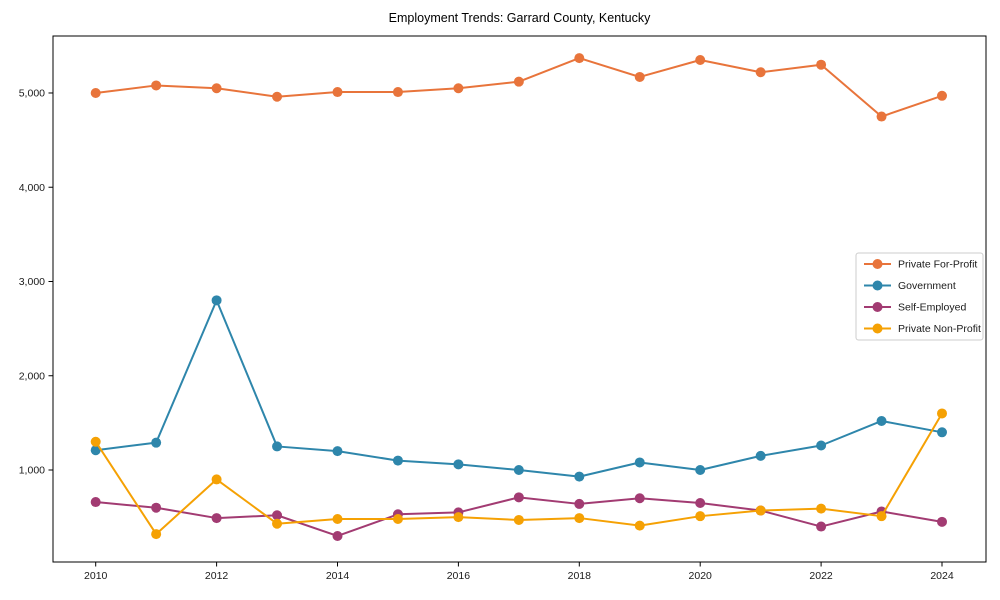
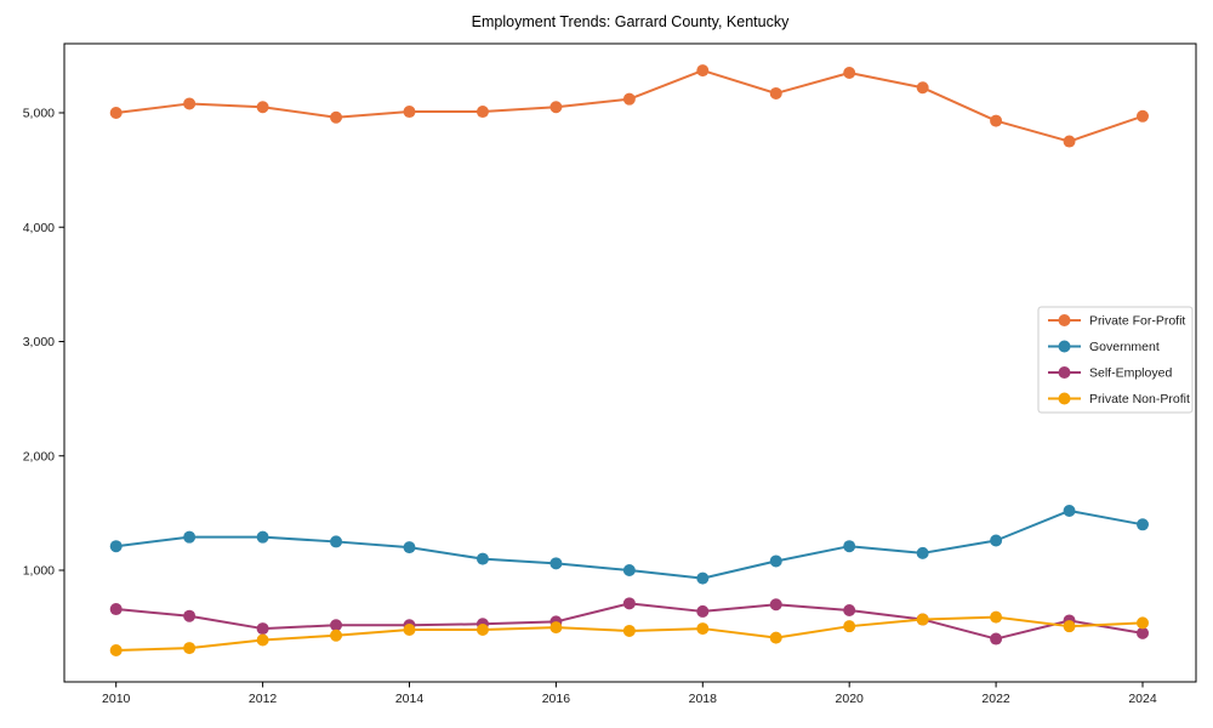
Private Non-Profit/2010: 1300 -> 300
Government/2012: 2800 -> 1300
Private Non-Profit/2012: 900 -> 400
Self-Employed/2014: 300 -> 500
Government/2020: 1000 -> 1200
Private For-Profit/2022: 5300 -> 4900
Private Non-Profit/2024: 1600 -> 500
